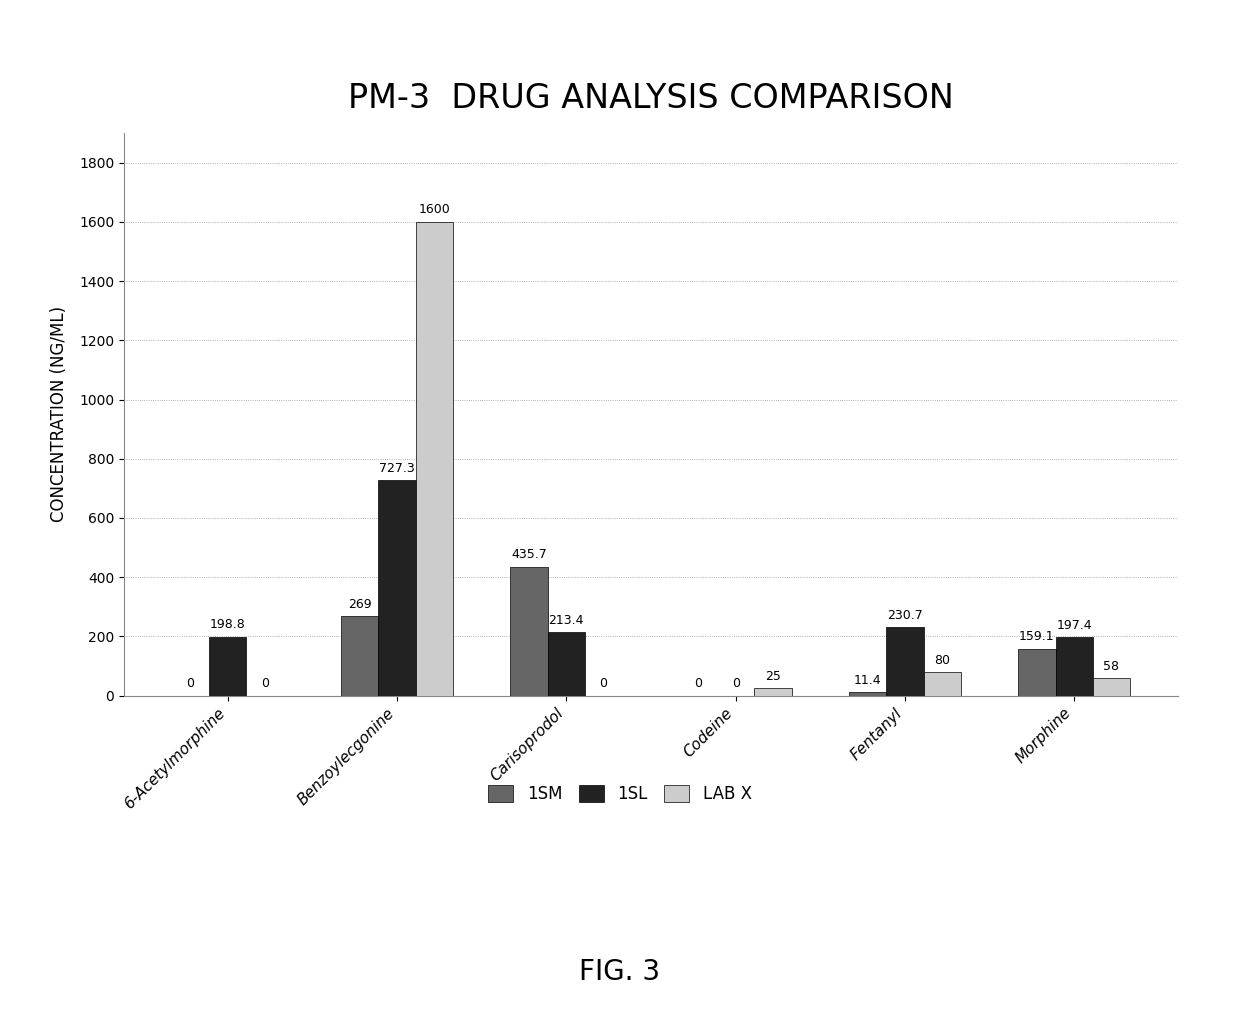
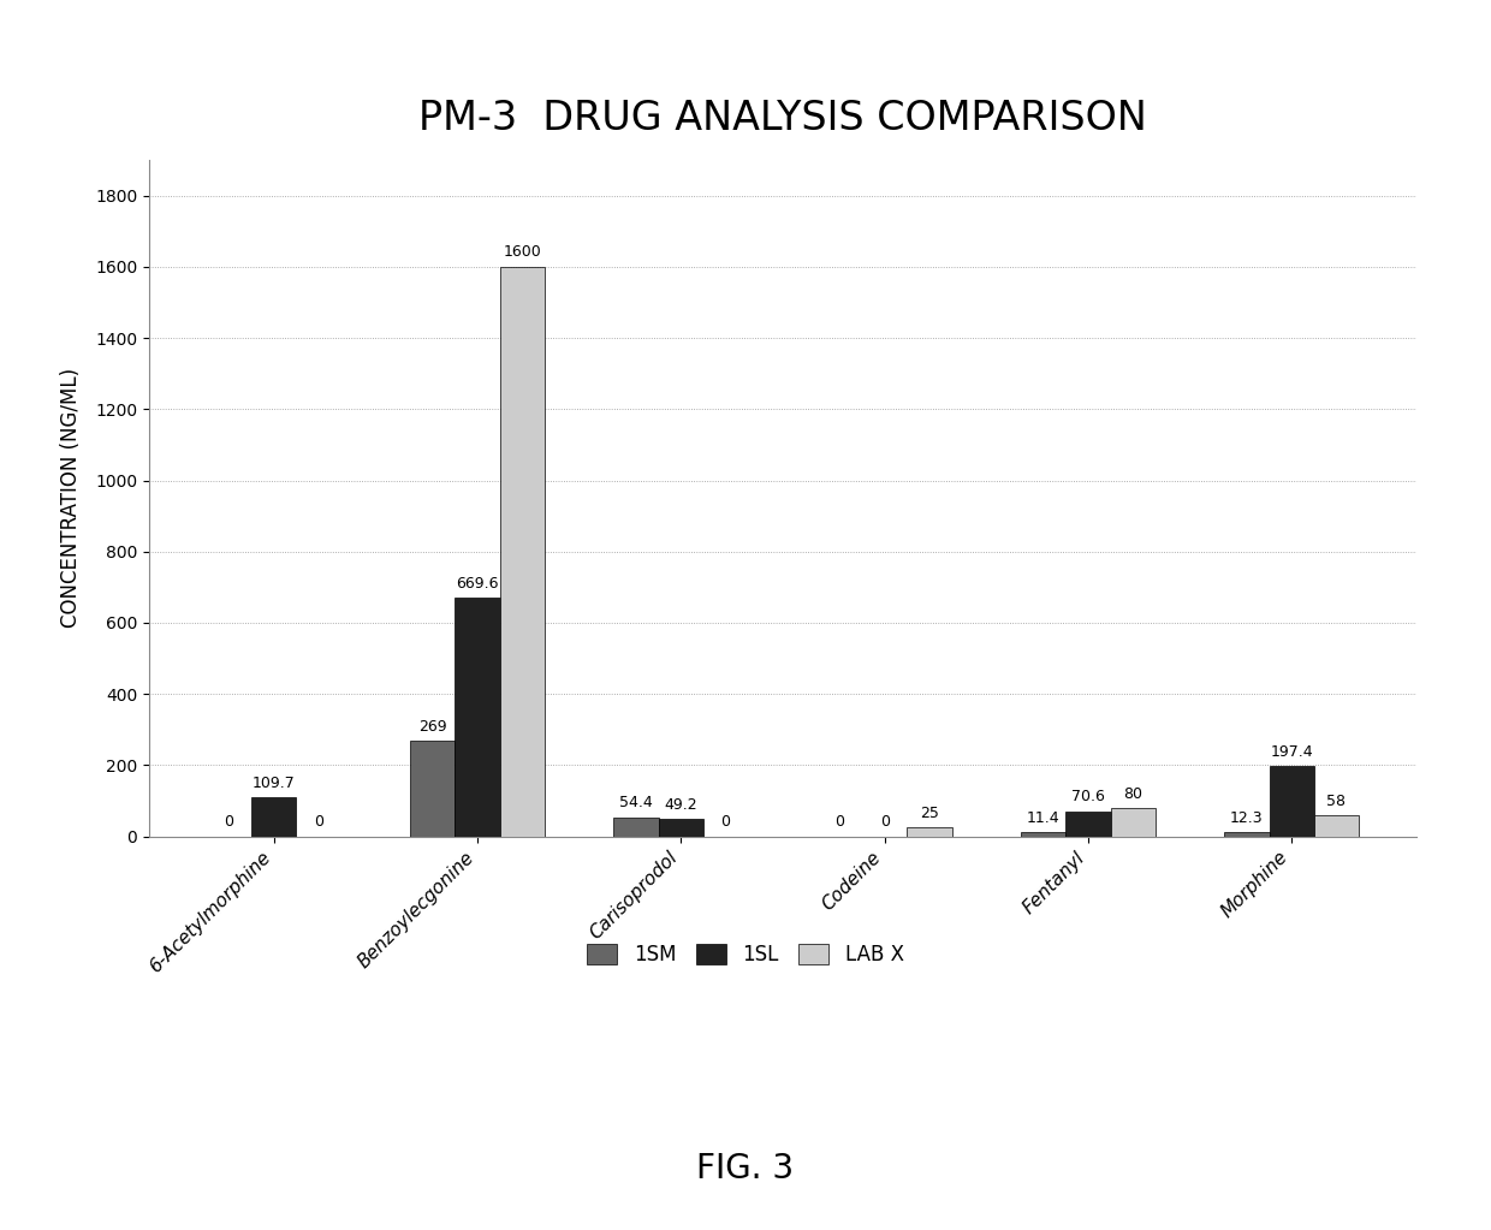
1SL/6-Acetylmorphine: 198.8 -> 109.7
1SL/Benzoylecgonine: 727.3 -> 669.6
1SM/Carisoprodol: 435.7 -> 54.4
1SL/Carisoprodol: 213.4 -> 49.2
1SL/Fentanyl: 230.7 -> 70.6
1SM/Morphine: 159.1 -> 12.3
